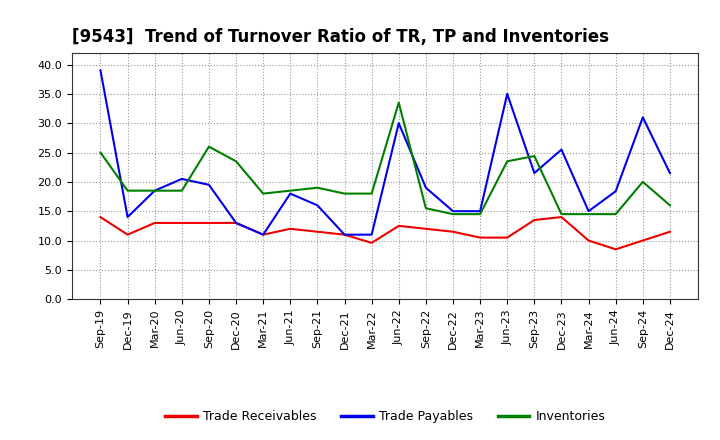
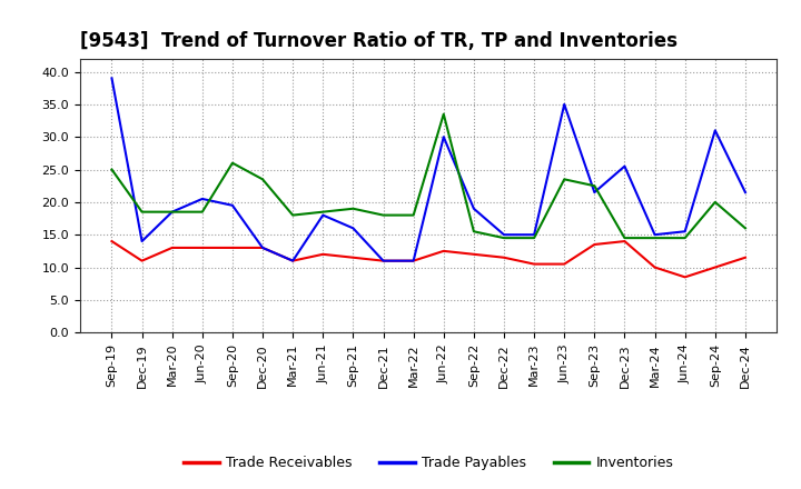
Trade Receivables/Mar-22: 9.6 -> 11.0
Inventories/Sep-23: 24.4 -> 22.5
Trade Payables/Jun-24: 18.4 -> 15.5
